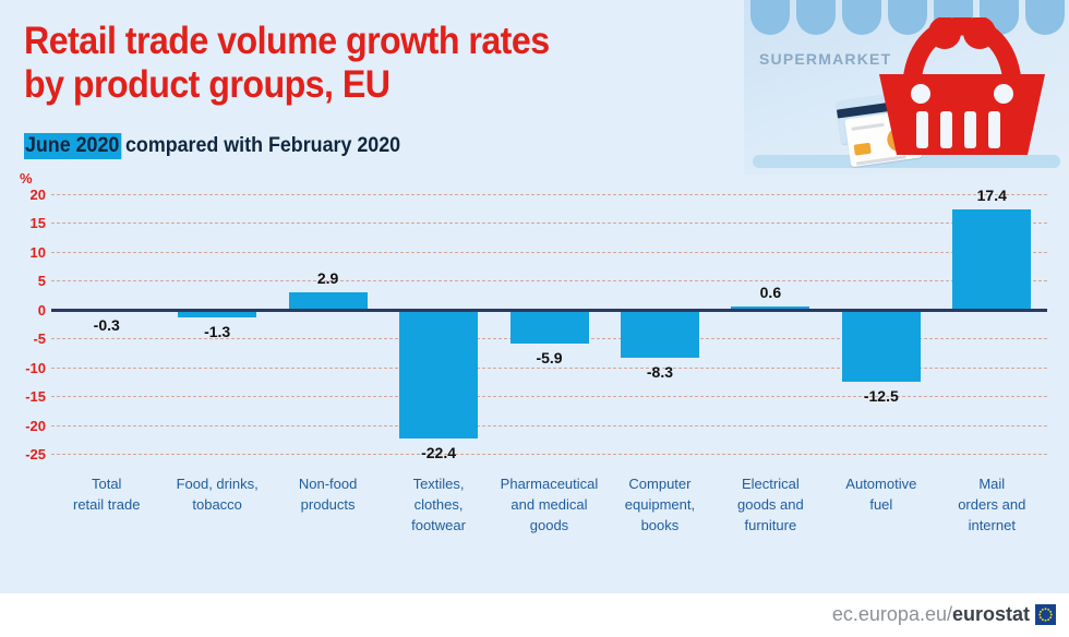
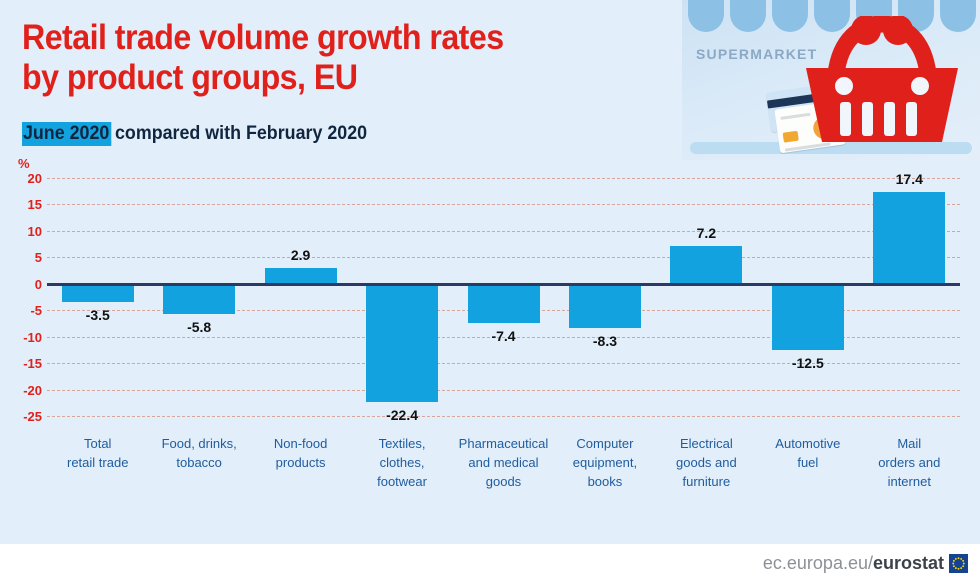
Total retail trade: -0.3 -> -3.5
Food, drinks, tobacco: -1.3 -> -5.8
Pharmaceutical and medical goods: -5.9 -> -7.4
Electrical goods and furniture: 0.6 -> 7.2
